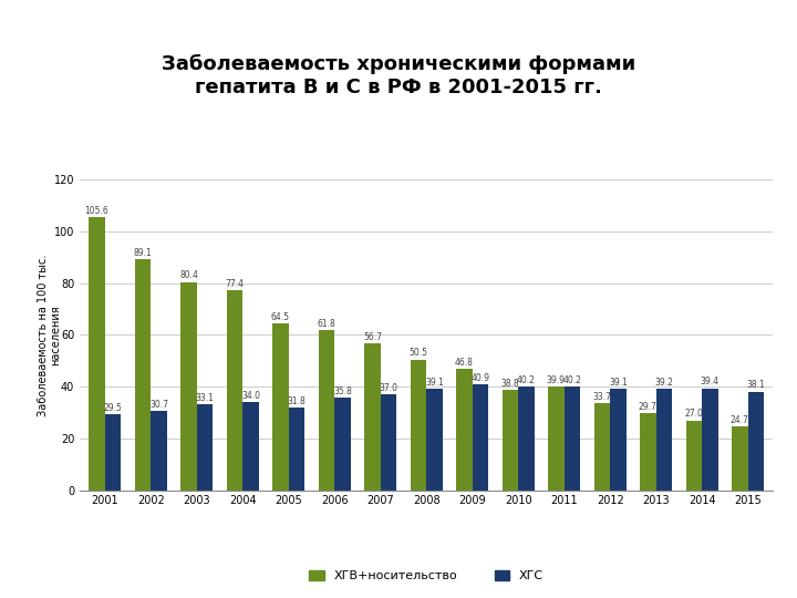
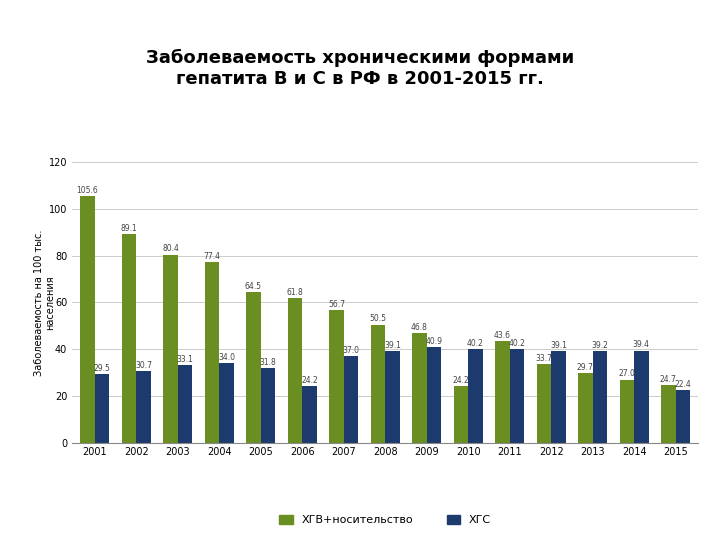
ХГС/2006: 35.8 -> 24.2
ХГВ+носительство/2010: 38.8 -> 24.2
ХГВ+носительство/2011: 39.9 -> 43.6
ХГС/2015: 38.1 -> 22.4
